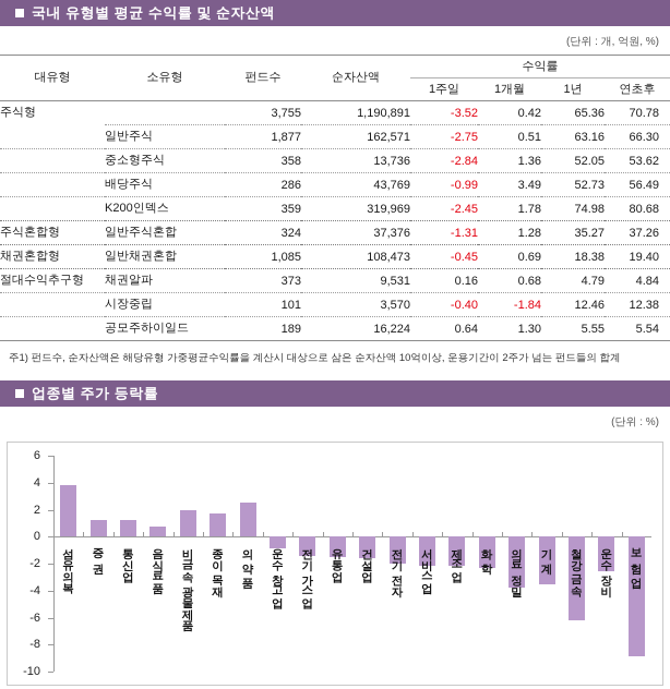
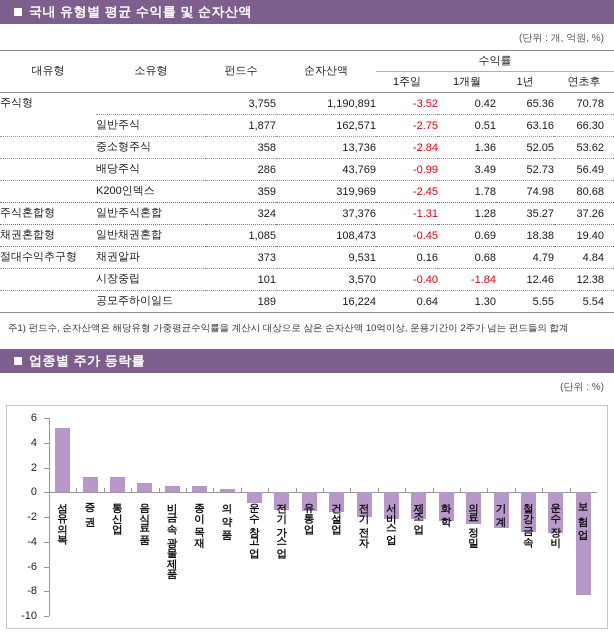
섬유의복: 3.8 -> 5.2
비금속 광물제품: 2.0 -> 0.5
종이 목재: 1.7 -> 0.5
의 약 품: 2.5 -> 0.2
의료 정밀: -3.8 -> -2.5
기 계: -3.5 -> -2.9
철강 금속: -6.2 -> -3.2
운수 장비: -2.6 -> -3.3
보 험 업: -8.9 -> -8.3
